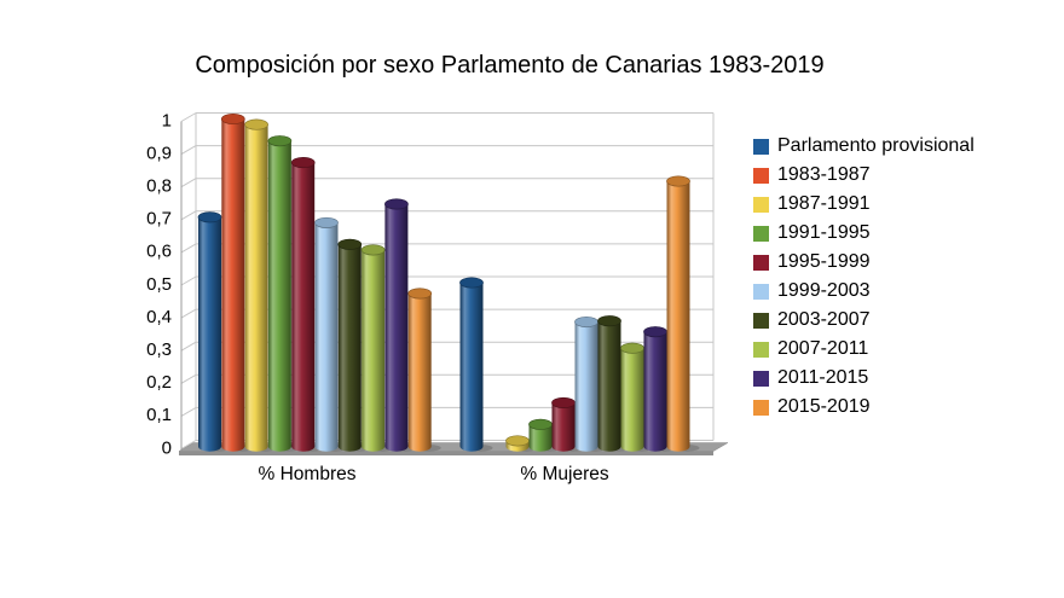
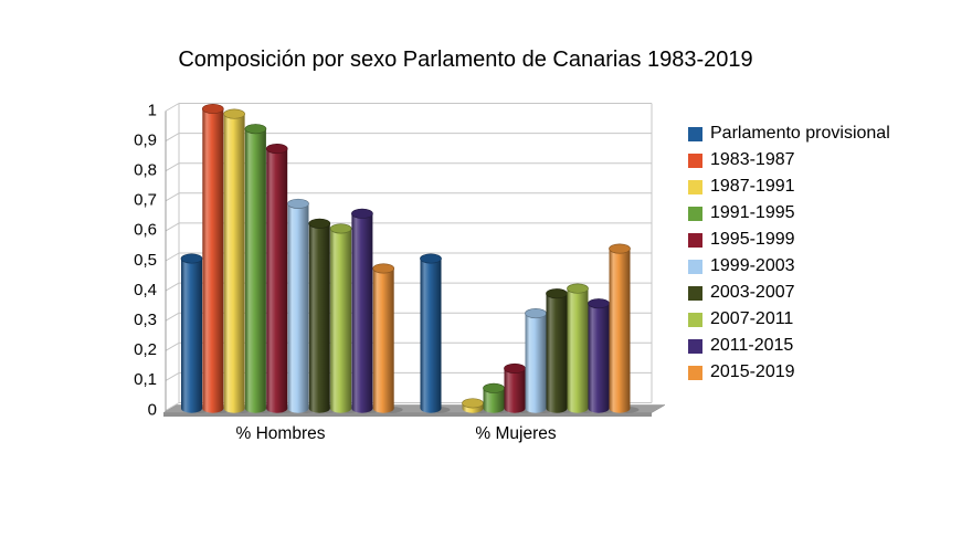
Parlamento provisional/% Hombres: 0,7 -> 0,5
2011-2015/% Hombres: 0,74 -> 0,65
1999-2003/% Mujeres: 0,38 -> 0,32
2007-2011/% Mujeres: 0,3 -> 0,4
2015-2019/% Mujeres: 0,81 -> 0,53
